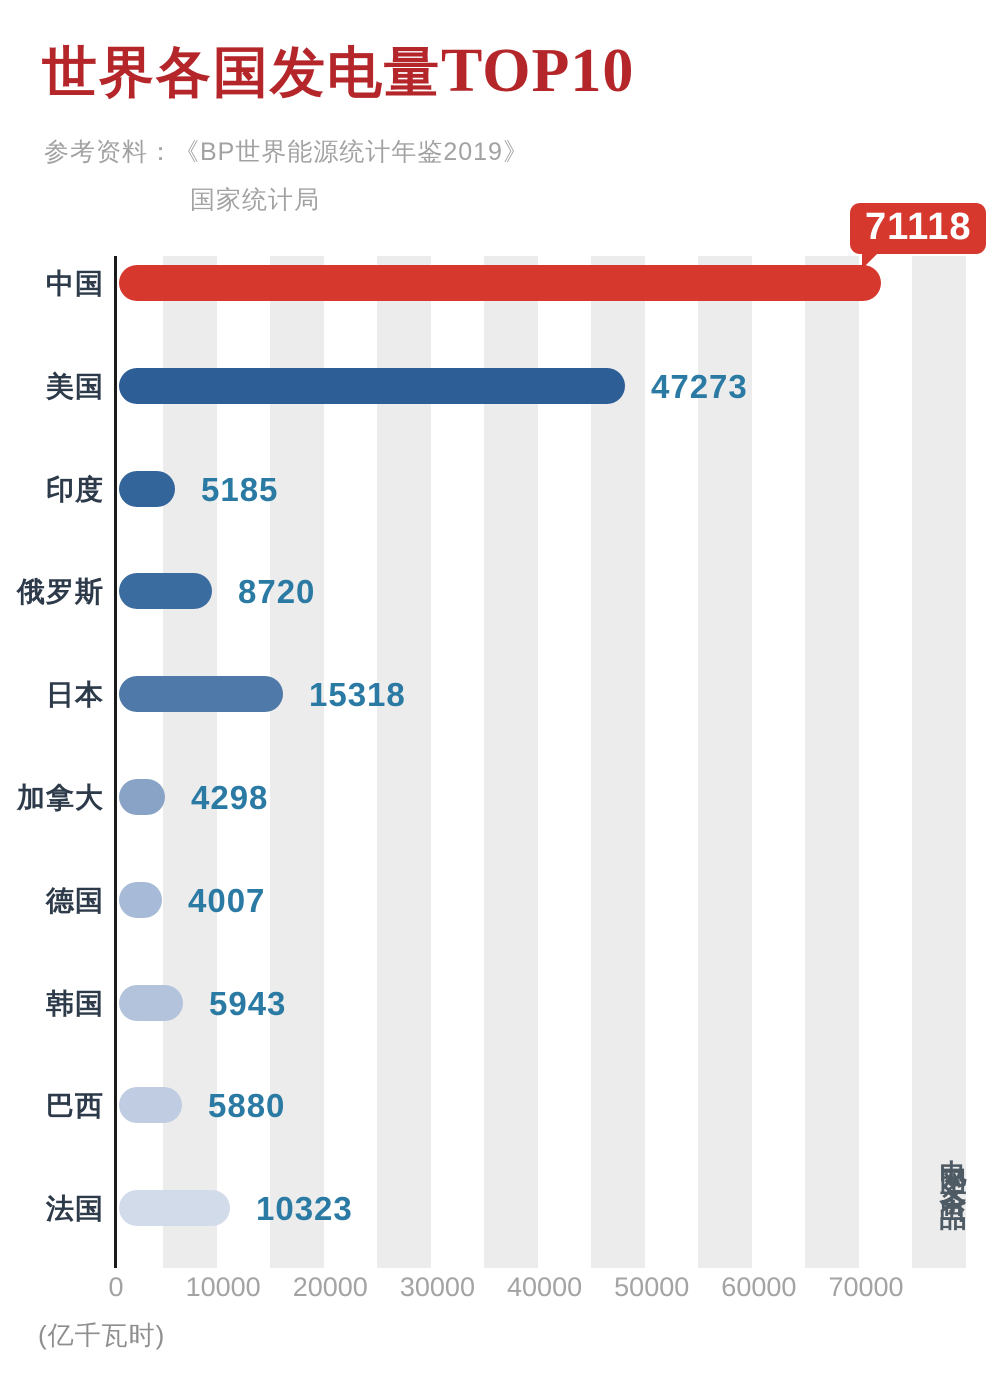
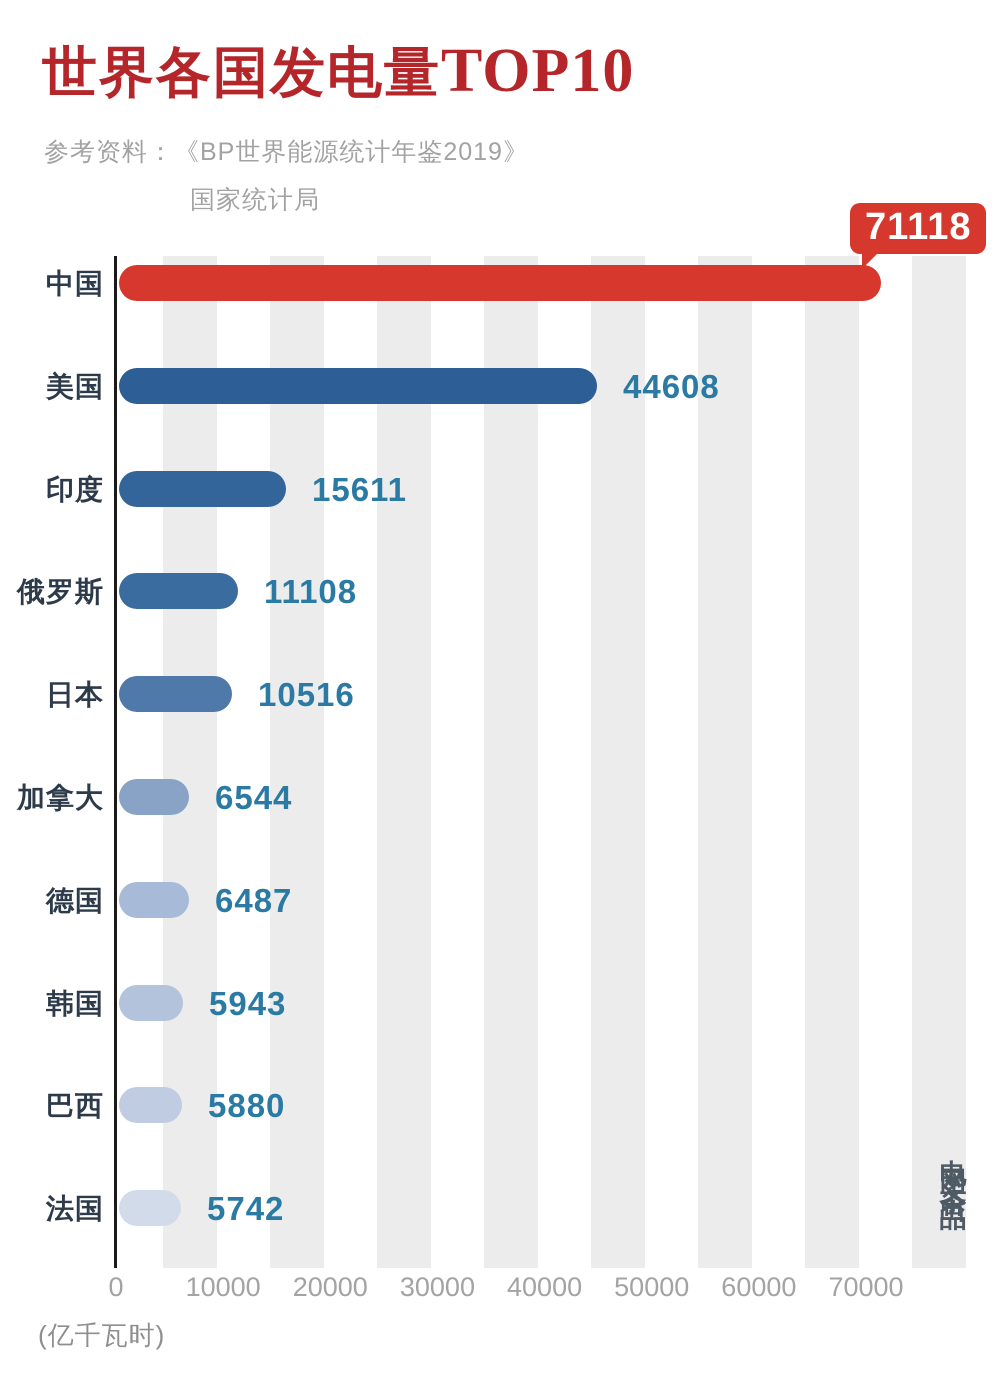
美国: 47273 -> 44608
印度: 5185 -> 15611
俄罗斯: 8720 -> 11108
日本: 15318 -> 10516
加拿大: 4298 -> 6544
德国: 4007 -> 6487
法国: 10323 -> 5742
